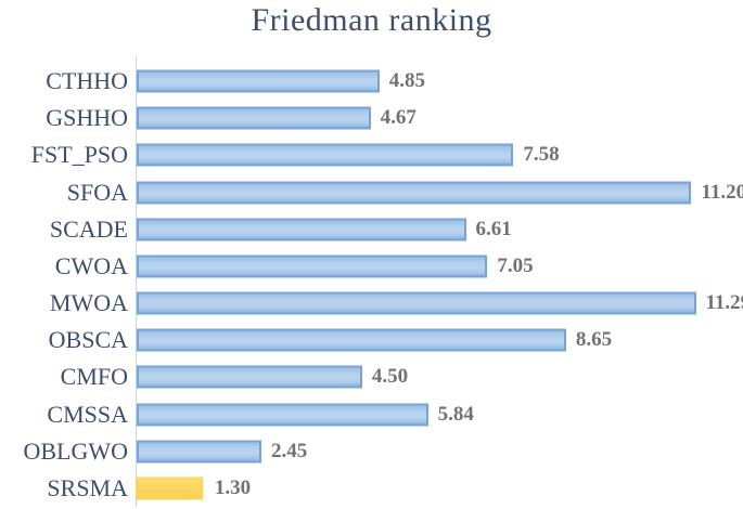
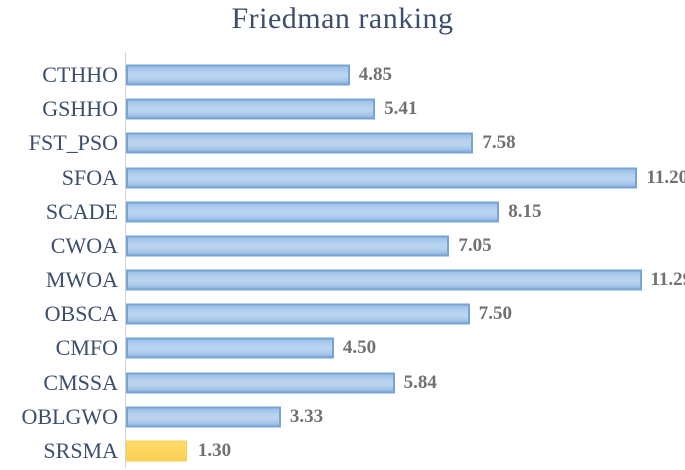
GSHHO: 4.67 -> 5.41
SCADE: 6.61 -> 8.15
OBSCA: 8.65 -> 7.50
OBLGWO: 2.45 -> 3.33
